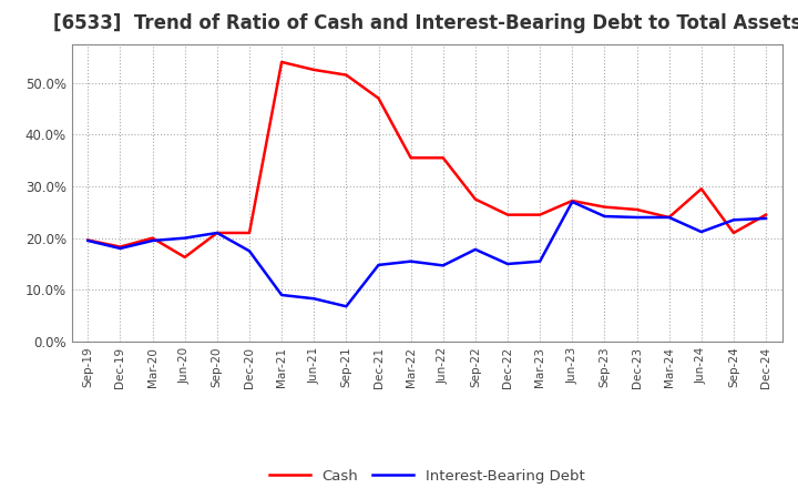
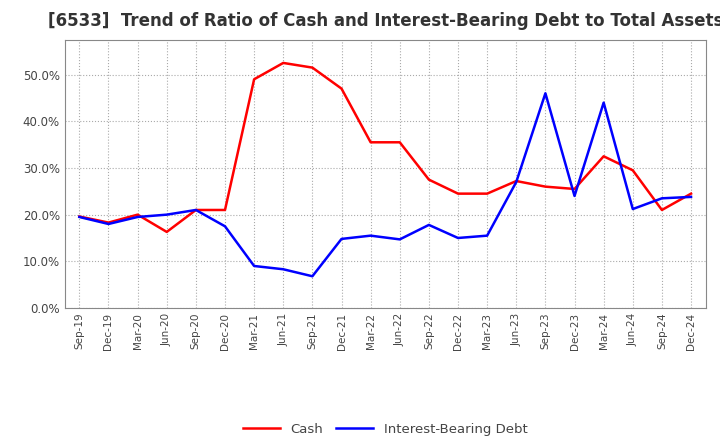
Cash/Mar-21: 54.0% -> 49.0%
Interest-Bearing Debt/Sep-23: 24.2% -> 46.0%
Cash/Mar-24: 24.0% -> 32.5%
Interest-Bearing Debt/Mar-24: 24.0% -> 44.0%
